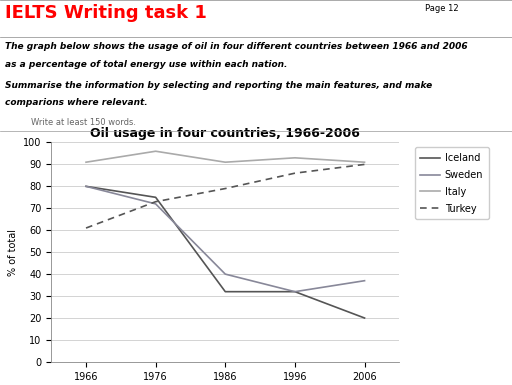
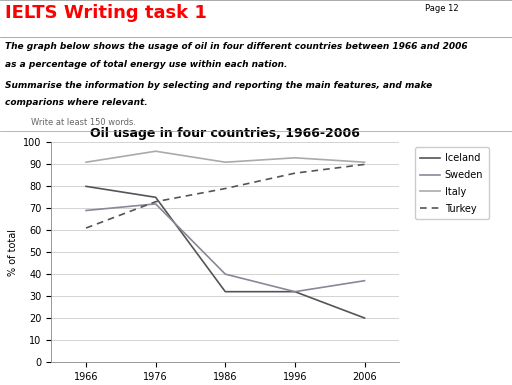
Sweden/1966: 80 -> 69
